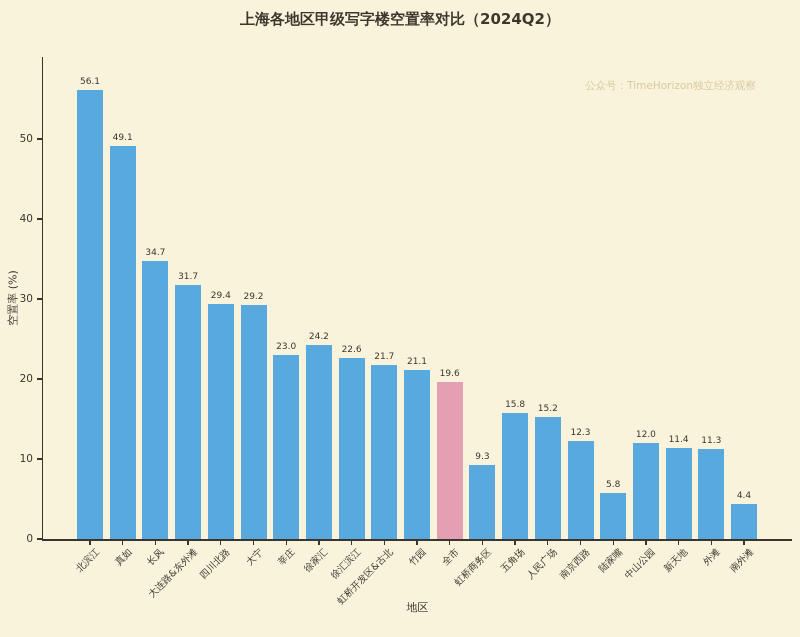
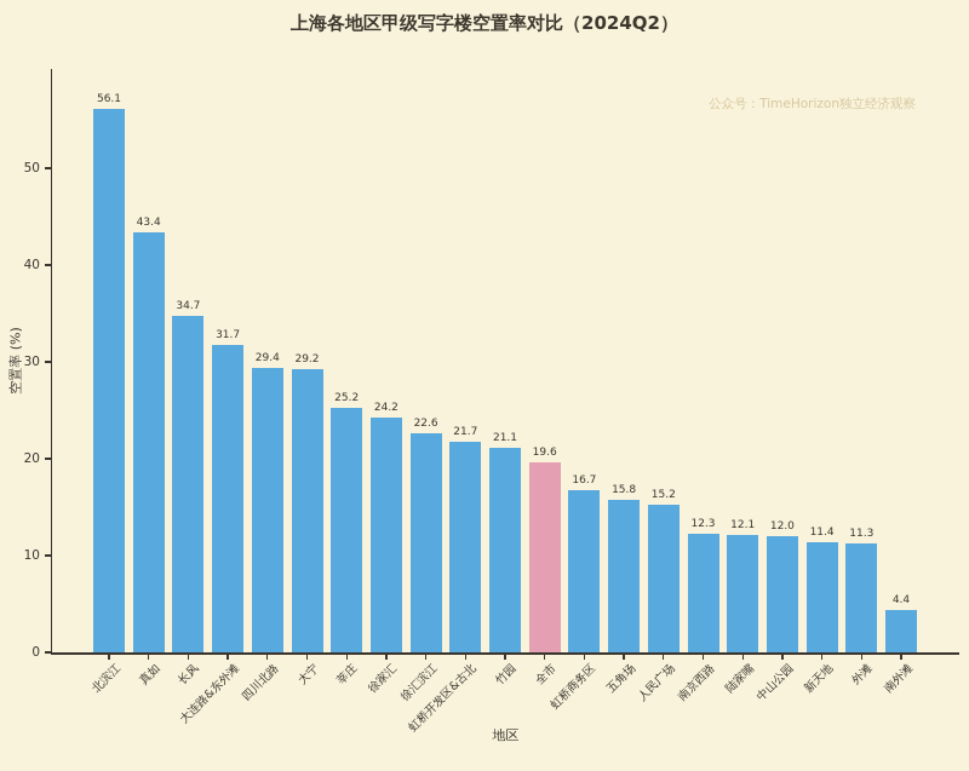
真如: 49.1 -> 43.4
莘庄: 23.0 -> 25.2
虹桥商务区: 9.3 -> 16.7
陆家嘴: 5.8 -> 12.1
